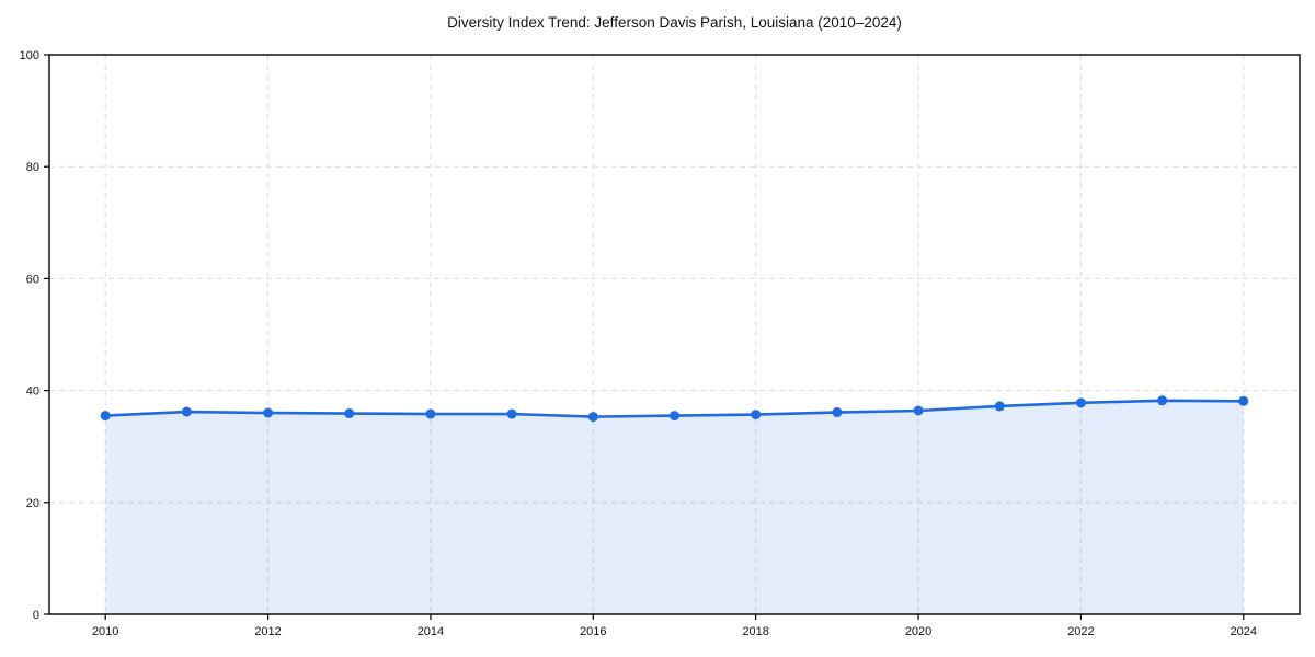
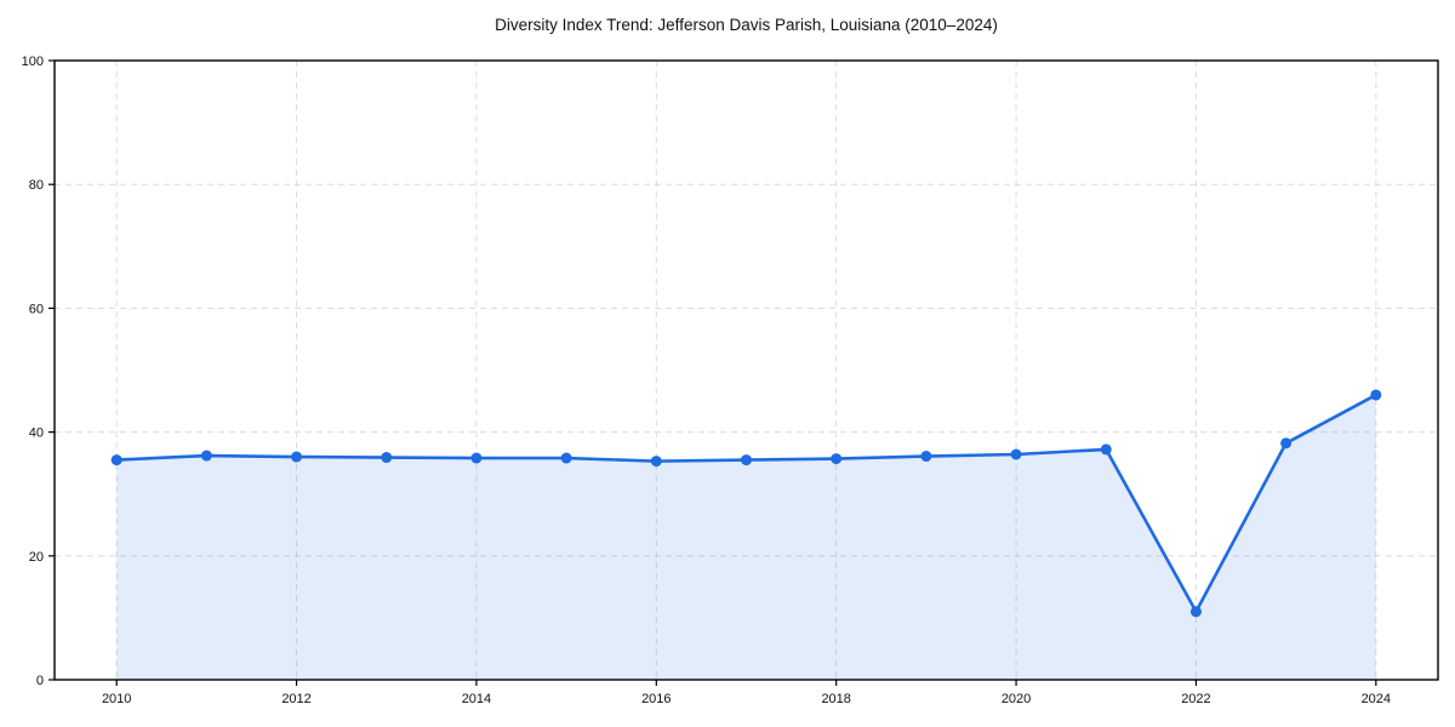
2022: 38 -> 11
2024: 38 -> 46
